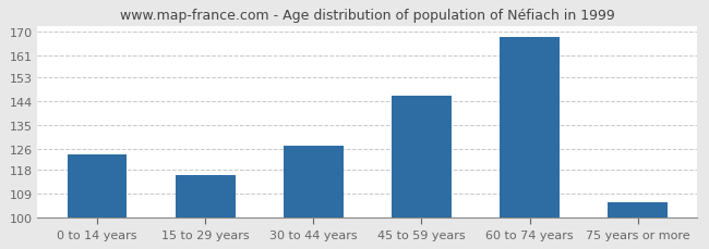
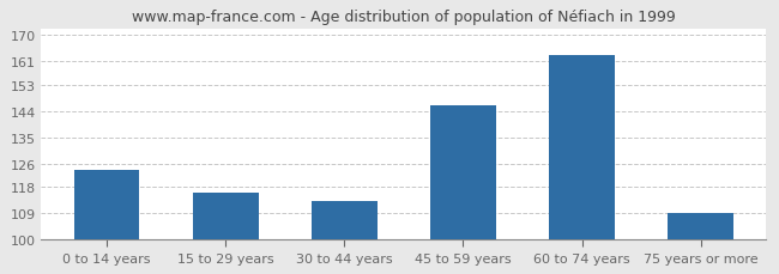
30 to 44 years: 127 -> 113
60 to 74 years: 168 -> 163
75 years or more: 106 -> 109
